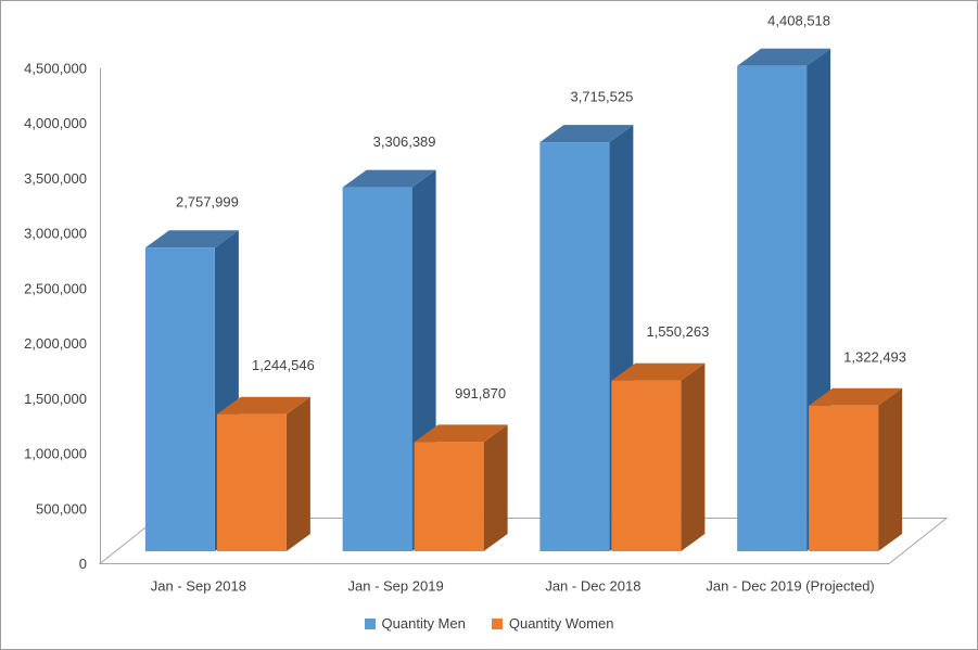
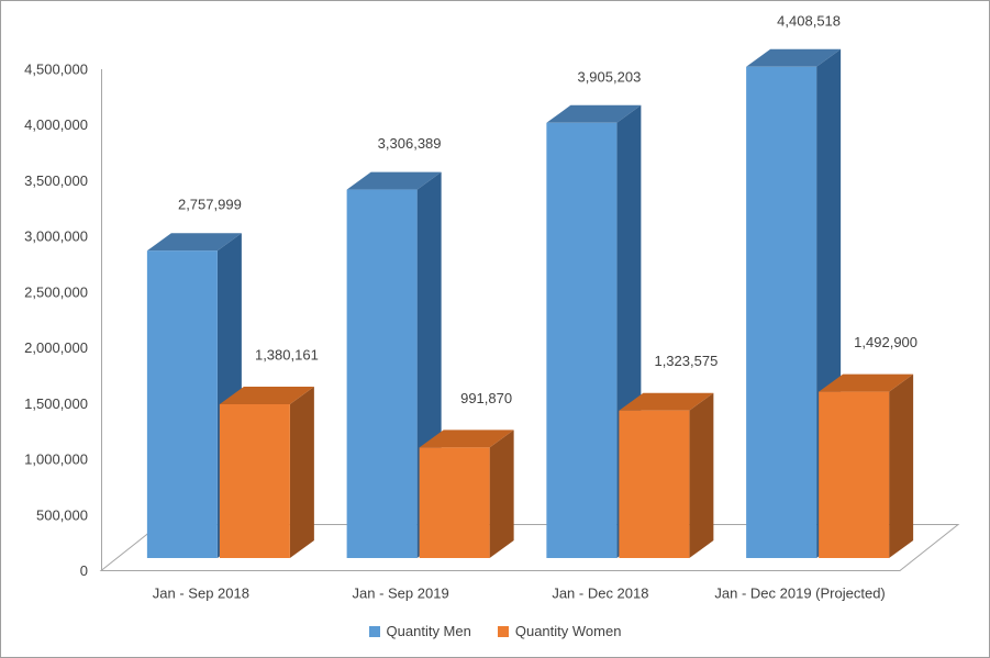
Quantity Women/Jan - Sep 2018: 1,244,546 -> 1,380,161
Quantity Men/Jan - Dec 2018: 3,715,525 -> 3,905,203
Quantity Women/Jan - Dec 2018: 1,550,263 -> 1,323,575
Quantity Women/Jan - Dec 2019 (Projected): 1,322,493 -> 1,492,900
